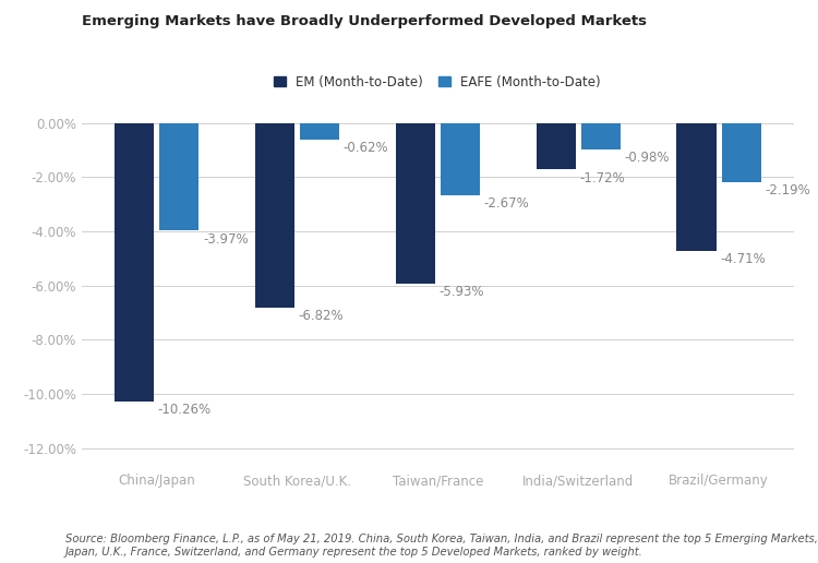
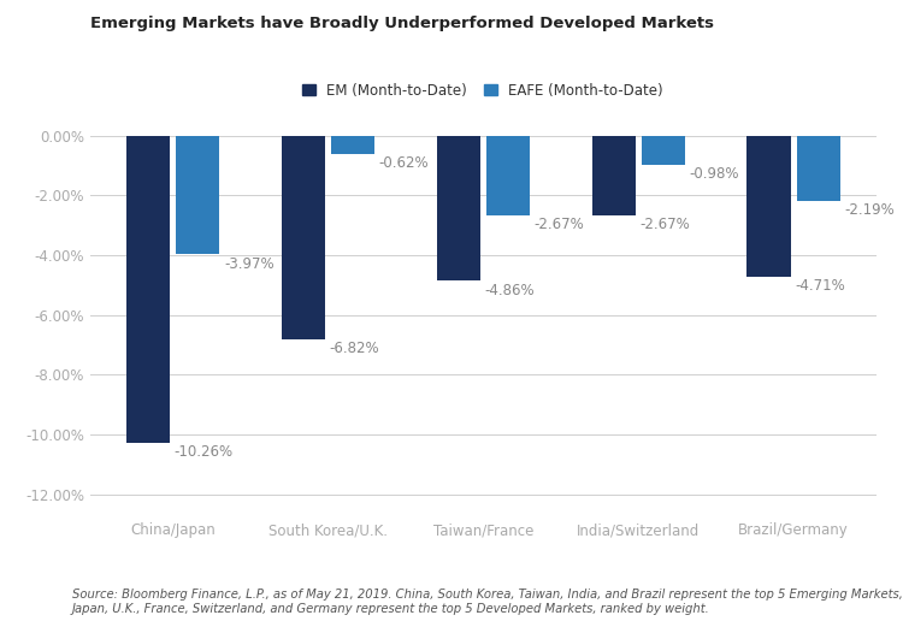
EM (Month-to-Date)/Taiwan/France: -5.93% -> -4.86%
EM (Month-to-Date)/India/Switzerland: -1.72% -> -2.67%
